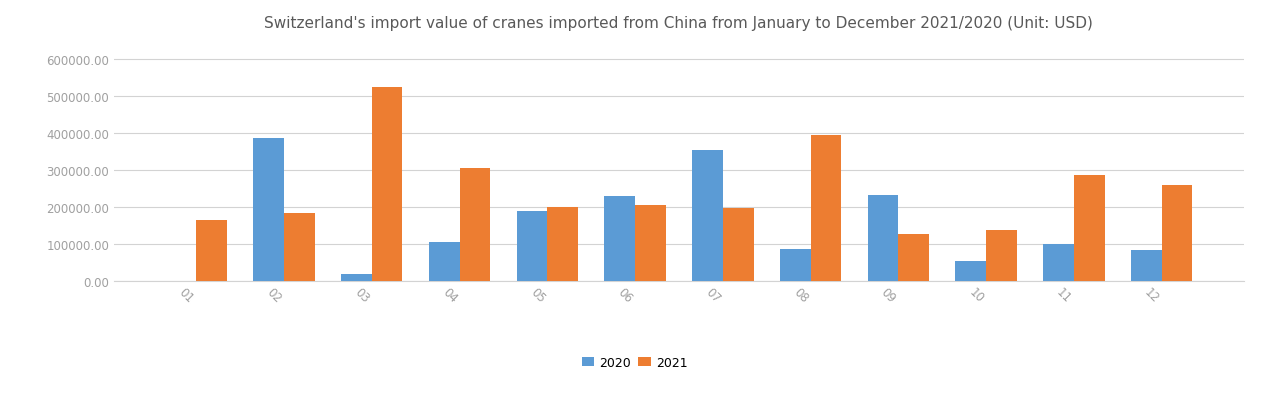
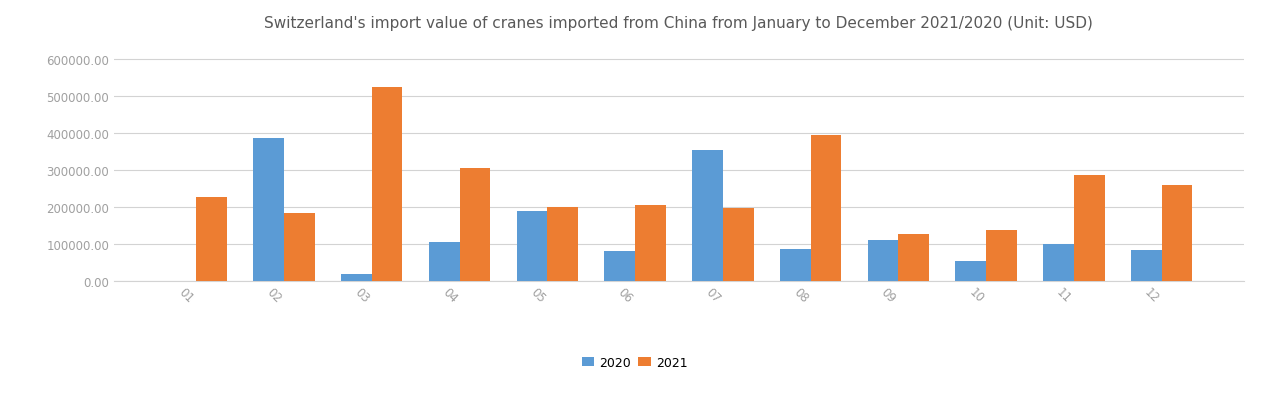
2021/01: 165000 -> 225000
2020/06: 228000 -> 80000
2020/09: 232000 -> 110000
